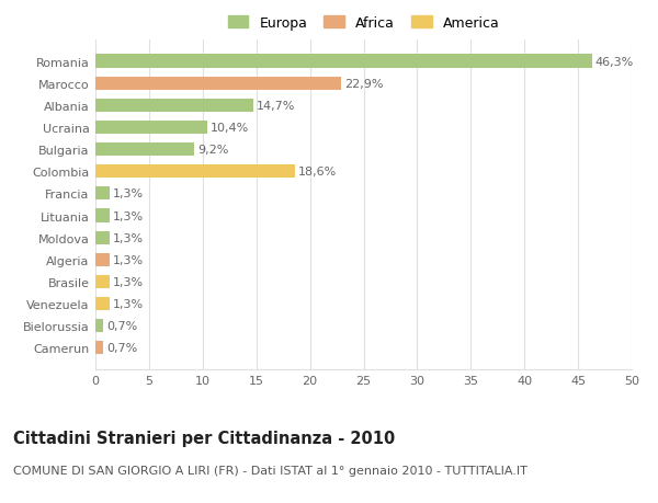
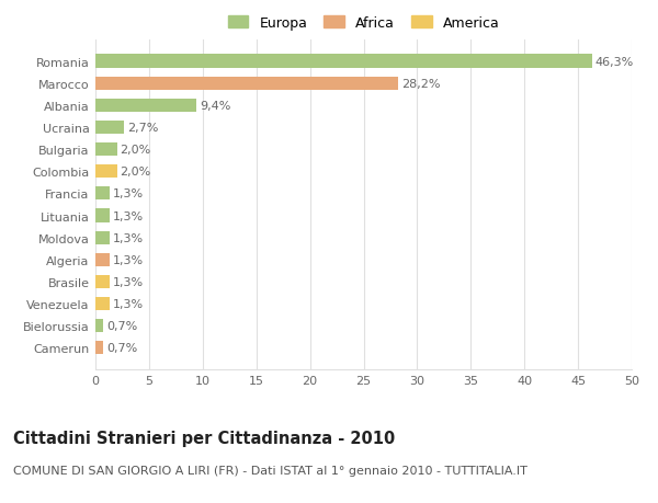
Marocco: 22,9% -> 28,2%
Albania: 14,7% -> 9,4%
Ucraina: 10,4% -> 2,7%
Bulgaria: 9,2% -> 2,0%
Colombia: 18,6% -> 2,0%
